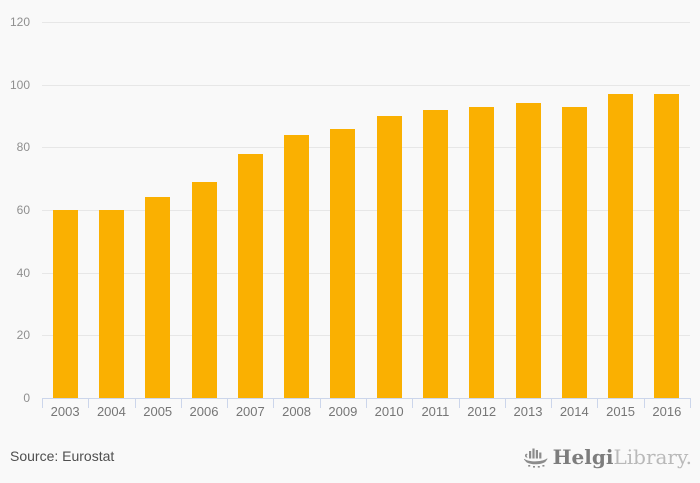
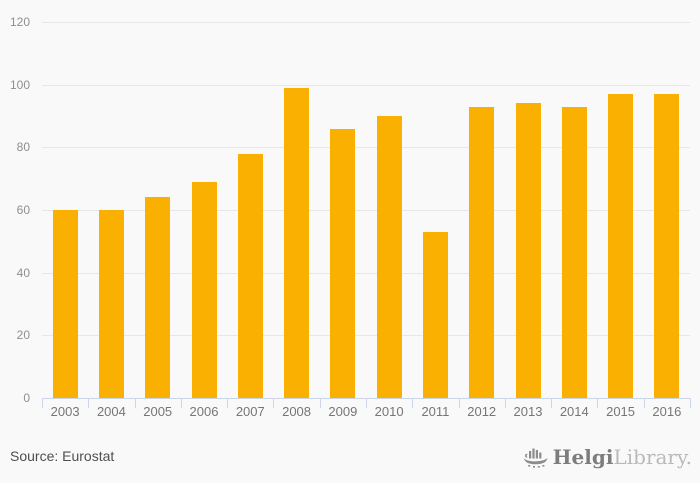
2008: 84 -> 99
2011: 92 -> 53
